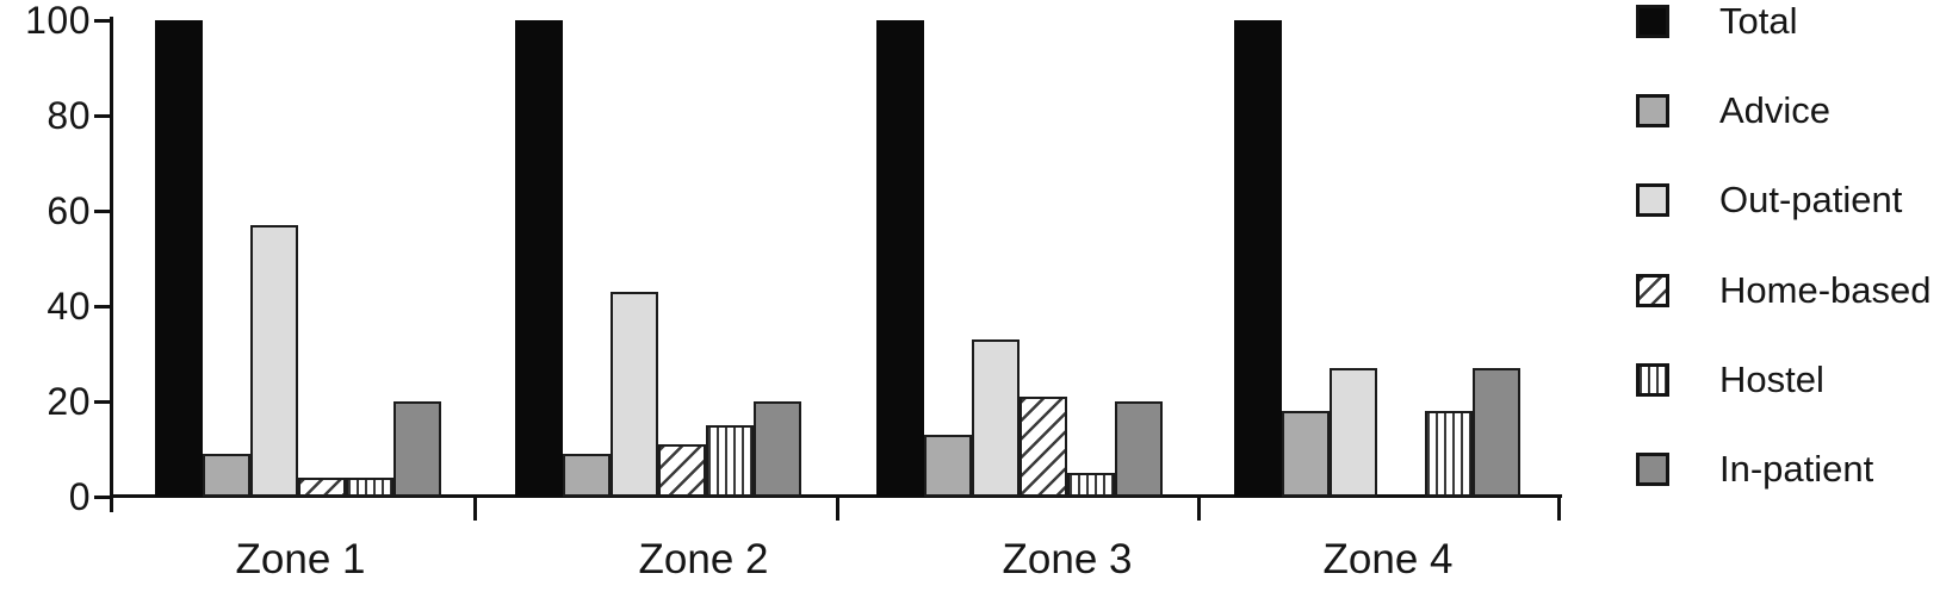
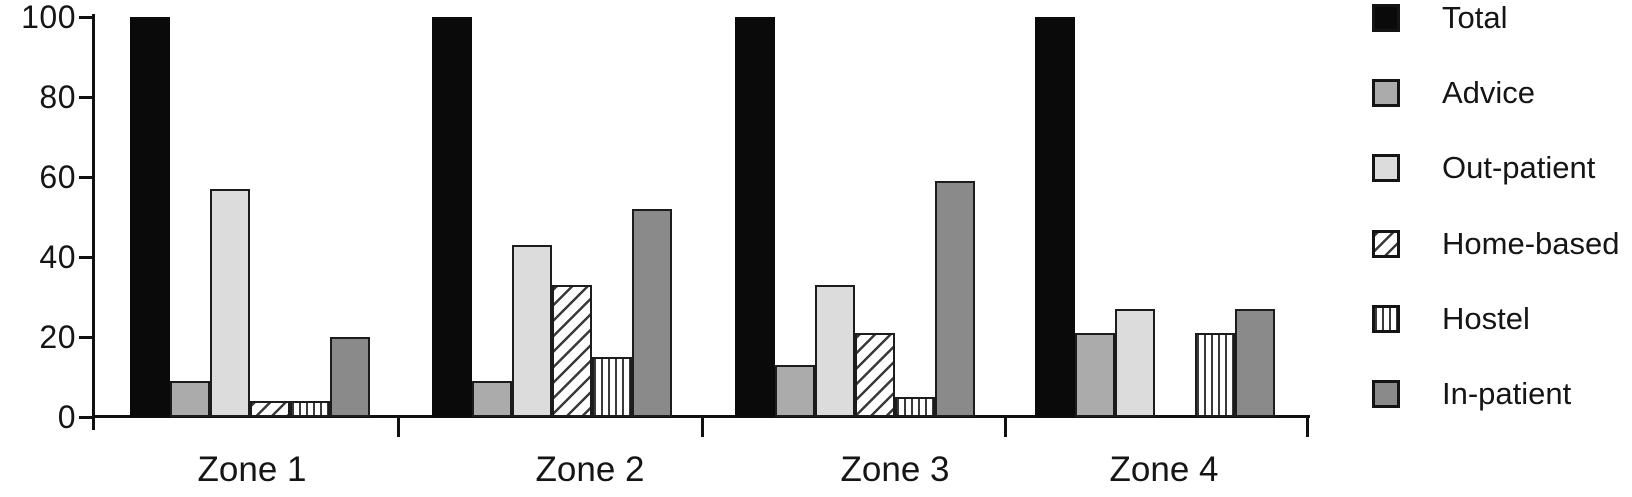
Home-based/Zone 2: 11 -> 33
In-patient/Zone 2: 20 -> 52
In-patient/Zone 3: 20 -> 59
Advice/Zone 4: 18 -> 21
Hostel/Zone 4: 18 -> 21
